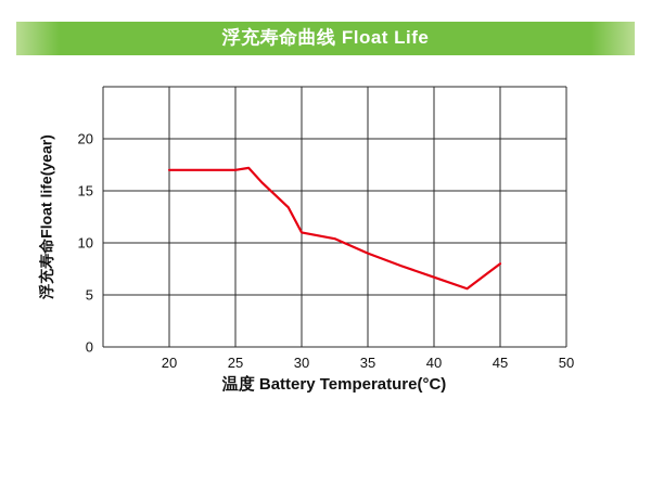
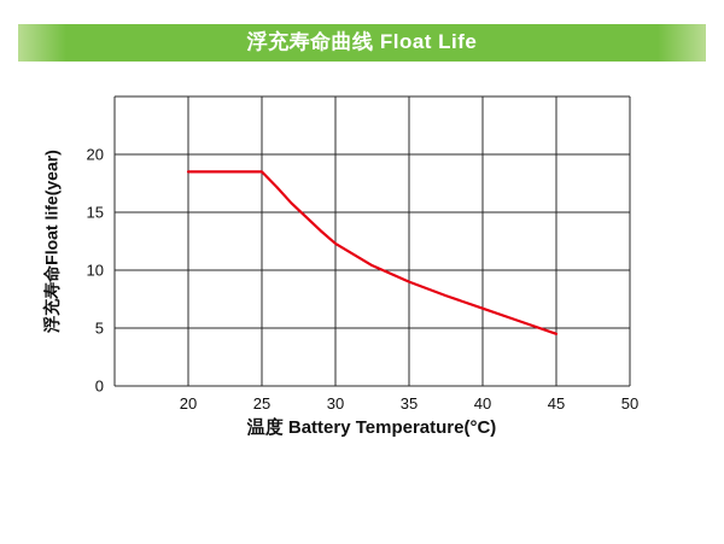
20: 17 -> 18
25: 17 -> 18
30: 11 -> 12
45: 8 -> 4
